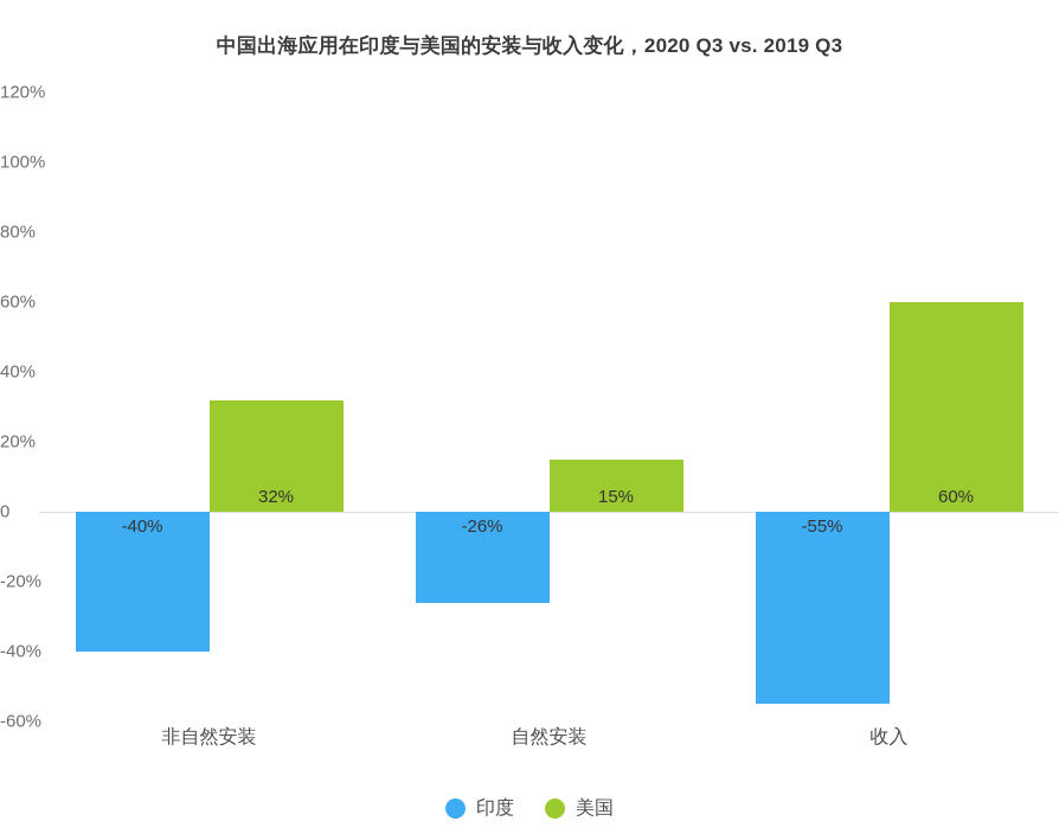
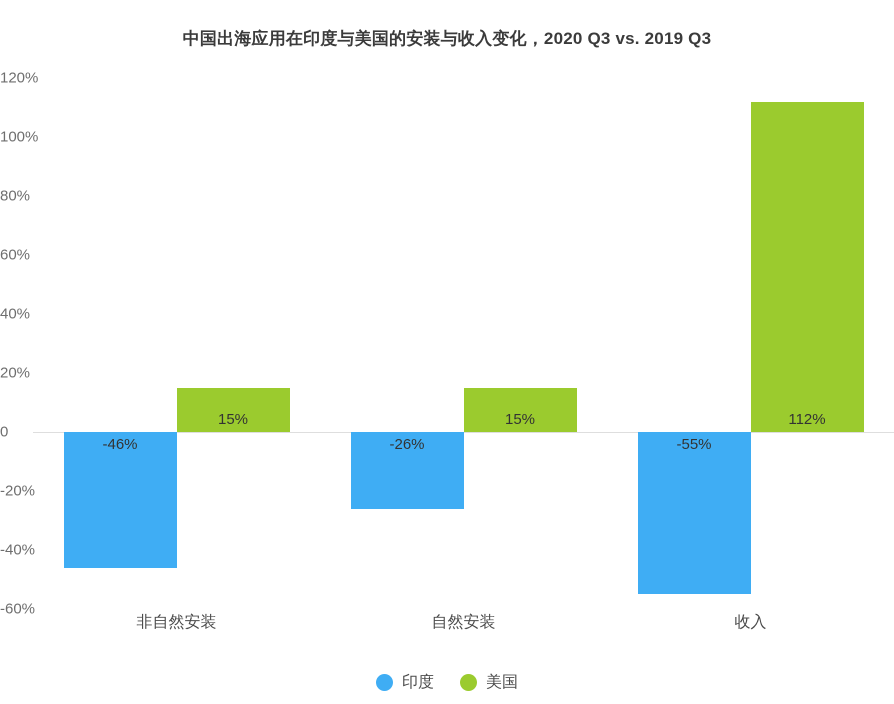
印度/非自然安装: -40% -> -46%
美国/非自然安装: 32% -> 15%
美国/收入: 60% -> 112%
